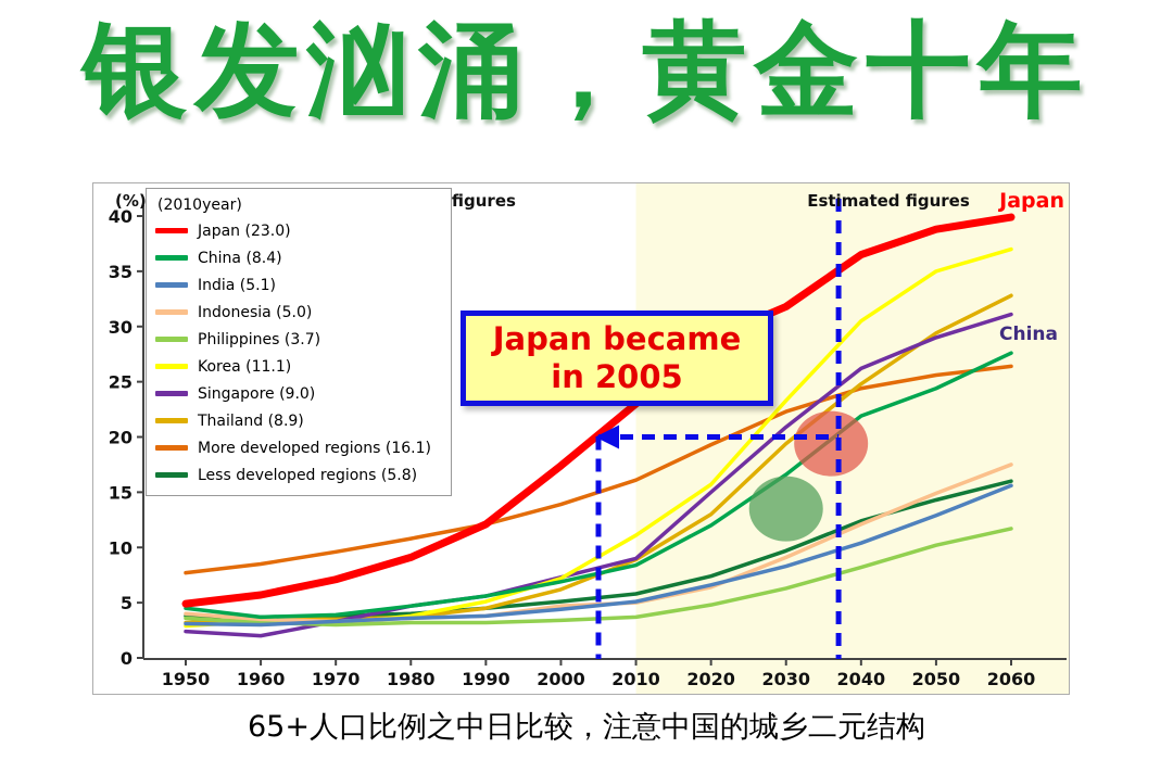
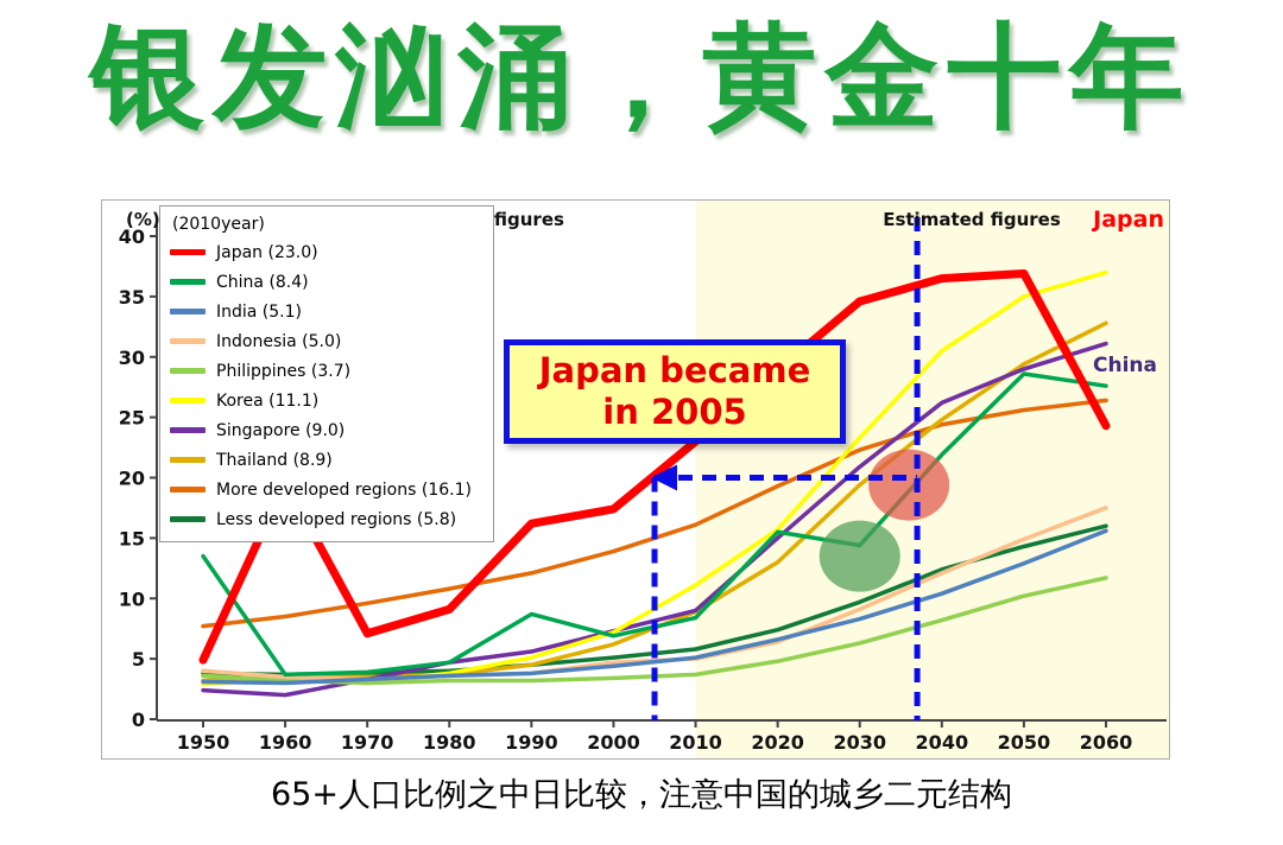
China/1950: 4.5 -> 13.5
Japan/1960: 5.7 -> 19.6
Japan/1990: 12.1 -> 16.2
China/1990: 5.6 -> 8.7
China/2020: 12.0 -> 15.5
Japan/2030: 31.8 -> 34.6
China/2030: 16.6 -> 14.4
Japan/2050: 38.8 -> 36.9
China/2050: 24.4 -> 28.6
Japan/2060: 39.9 -> 24.3
